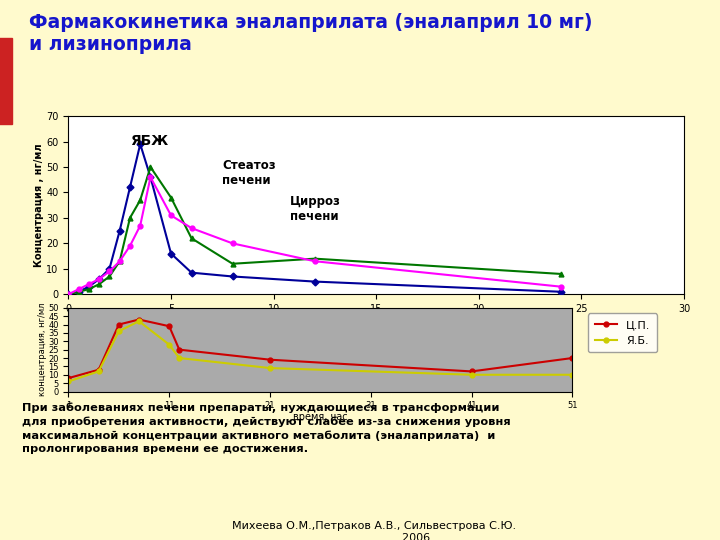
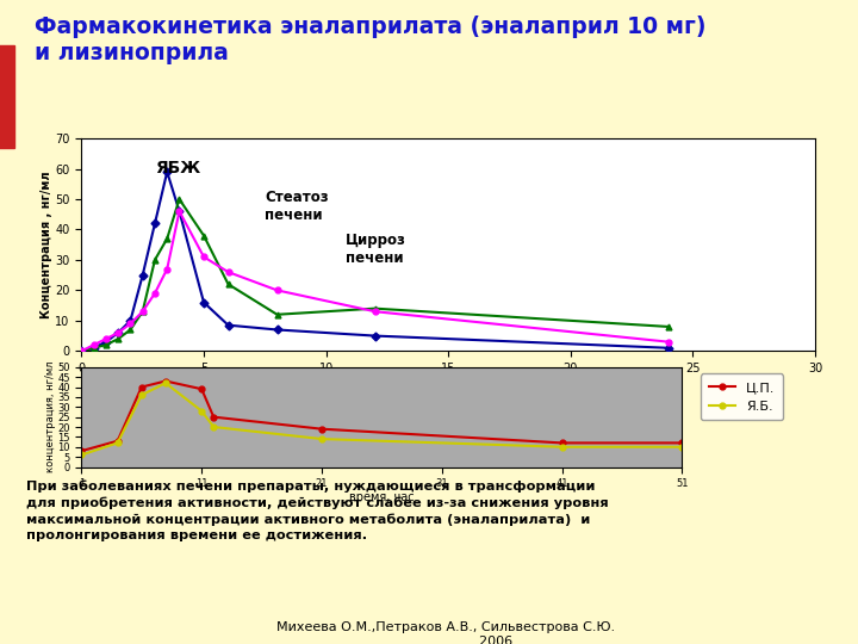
Ц.П./51: 20 -> 12
